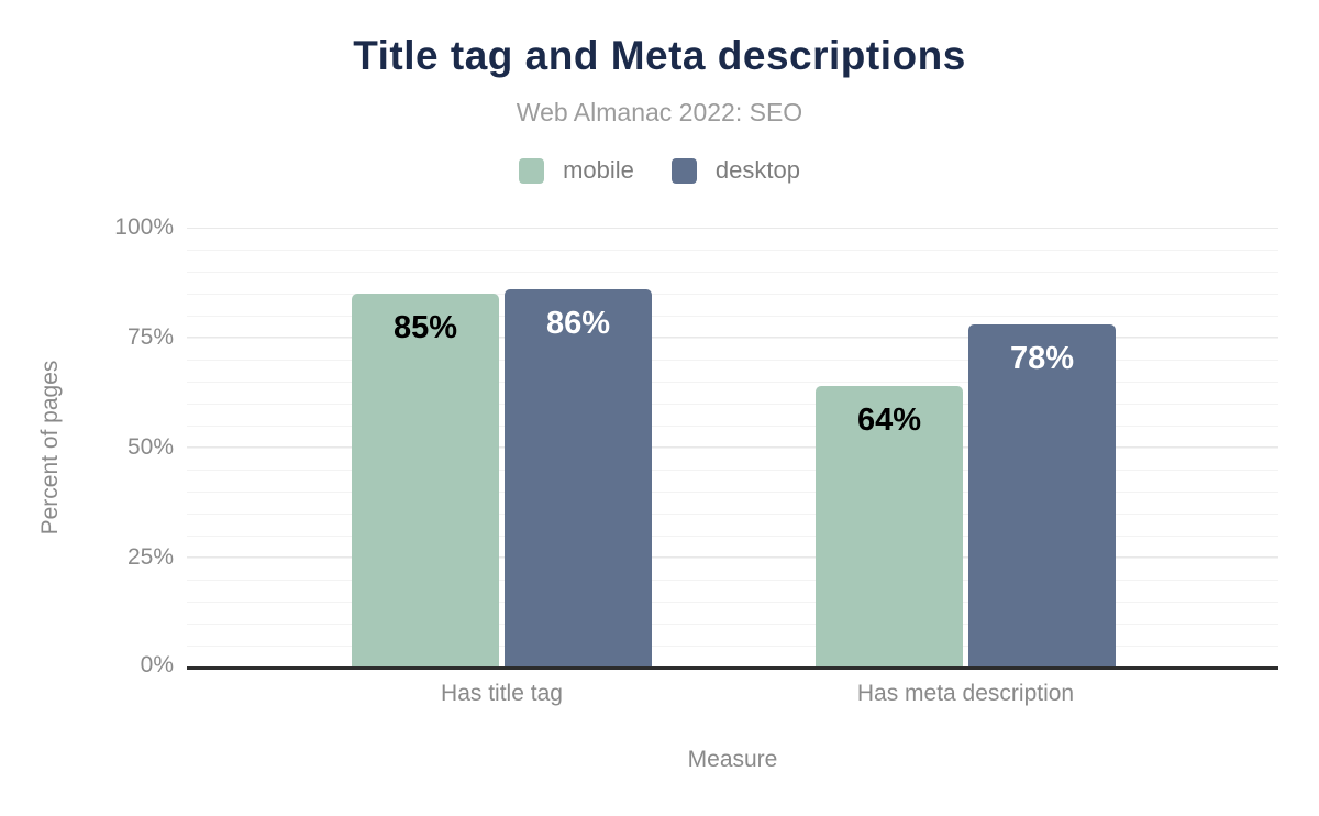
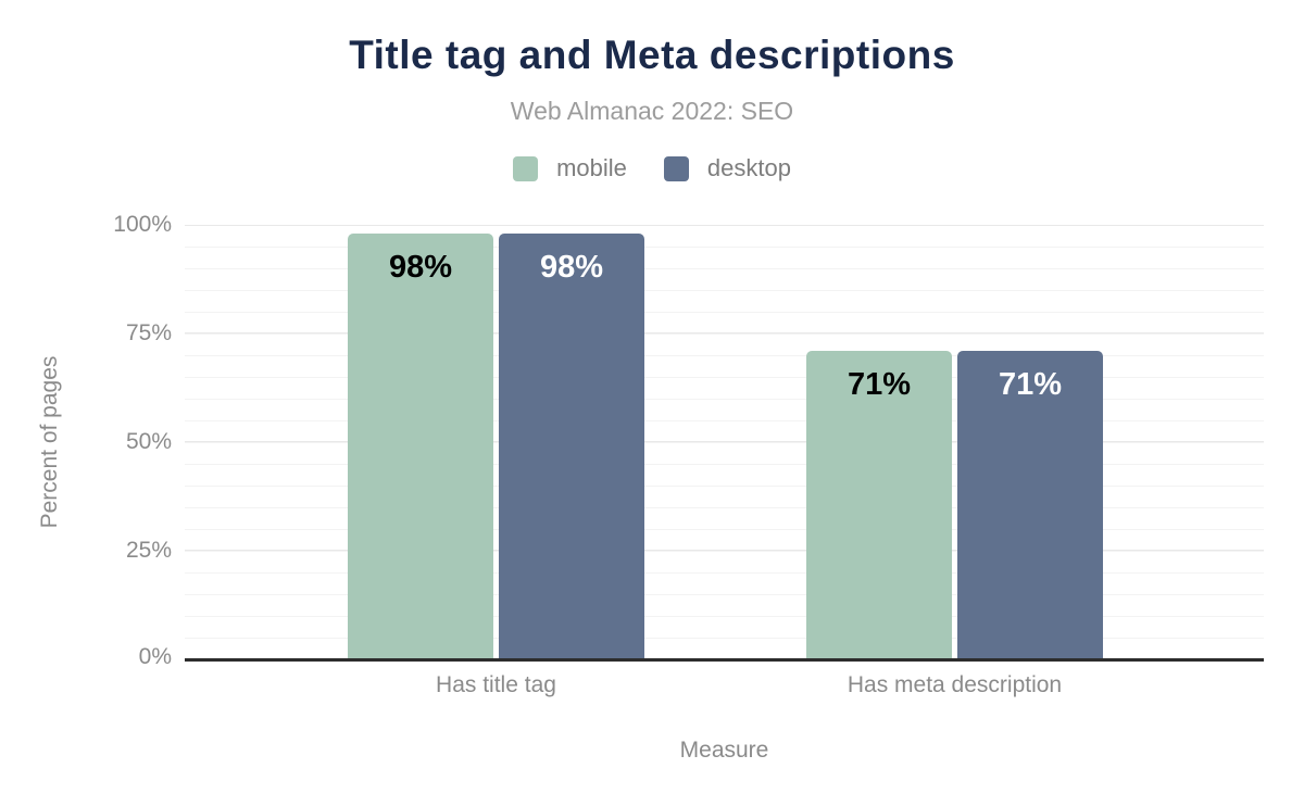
mobile/Has title tag: 85% -> 98%
desktop/Has title tag: 86% -> 98%
mobile/Has meta description: 64% -> 71%
desktop/Has meta description: 78% -> 71%
